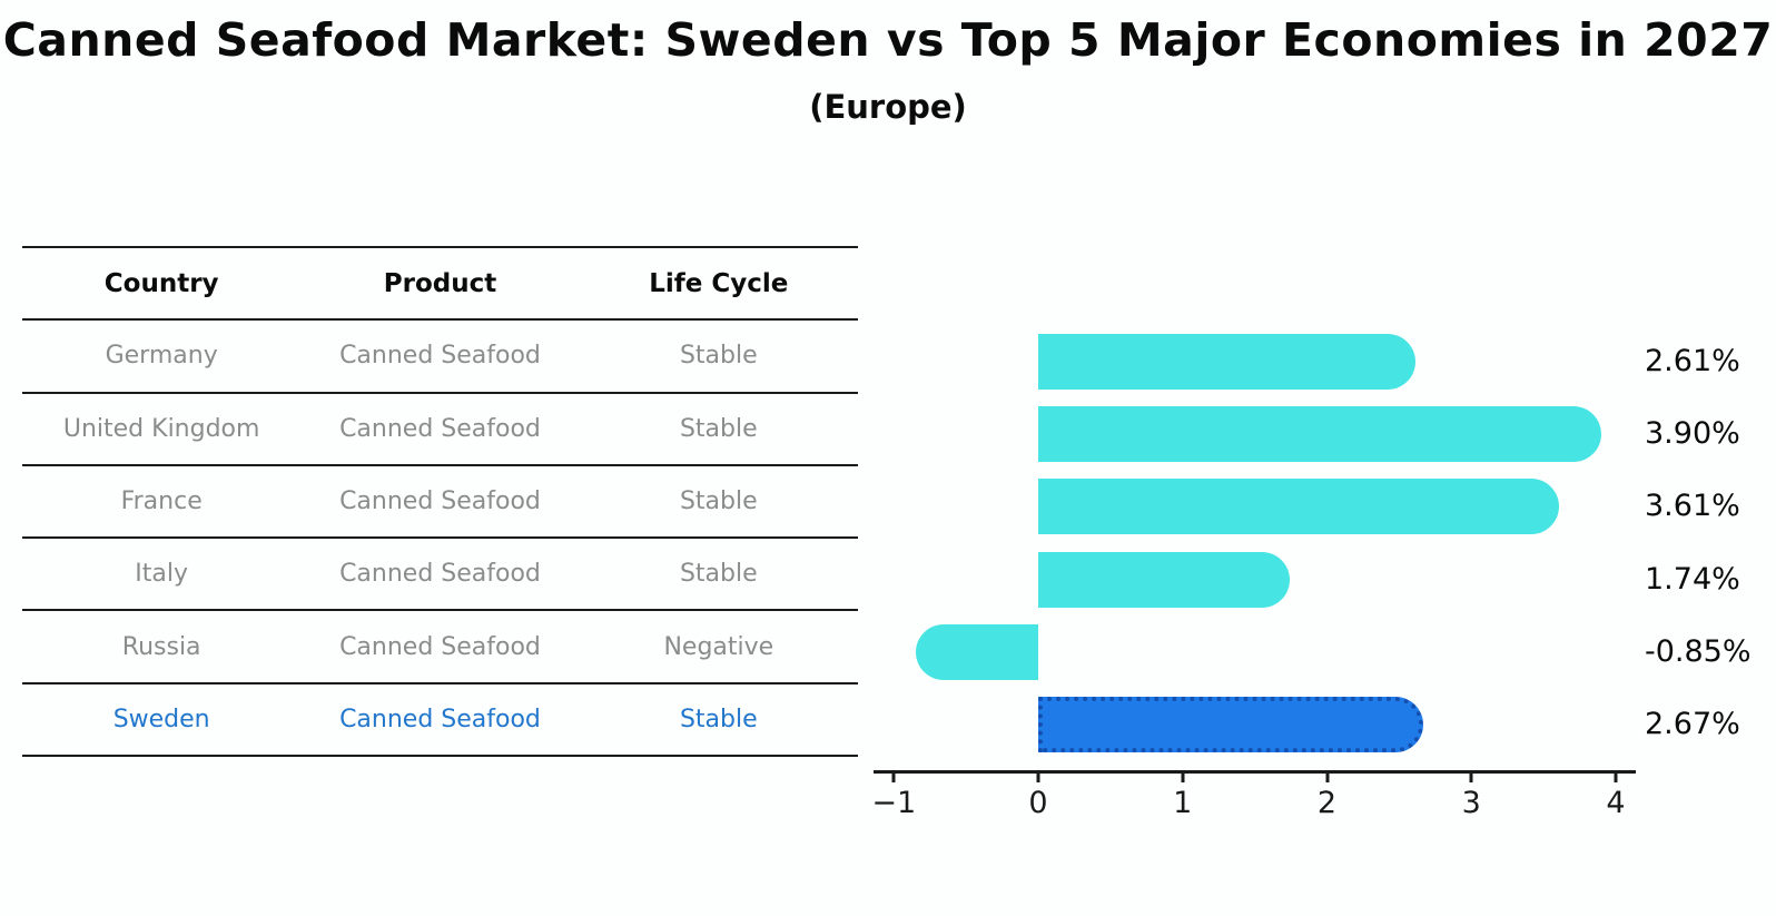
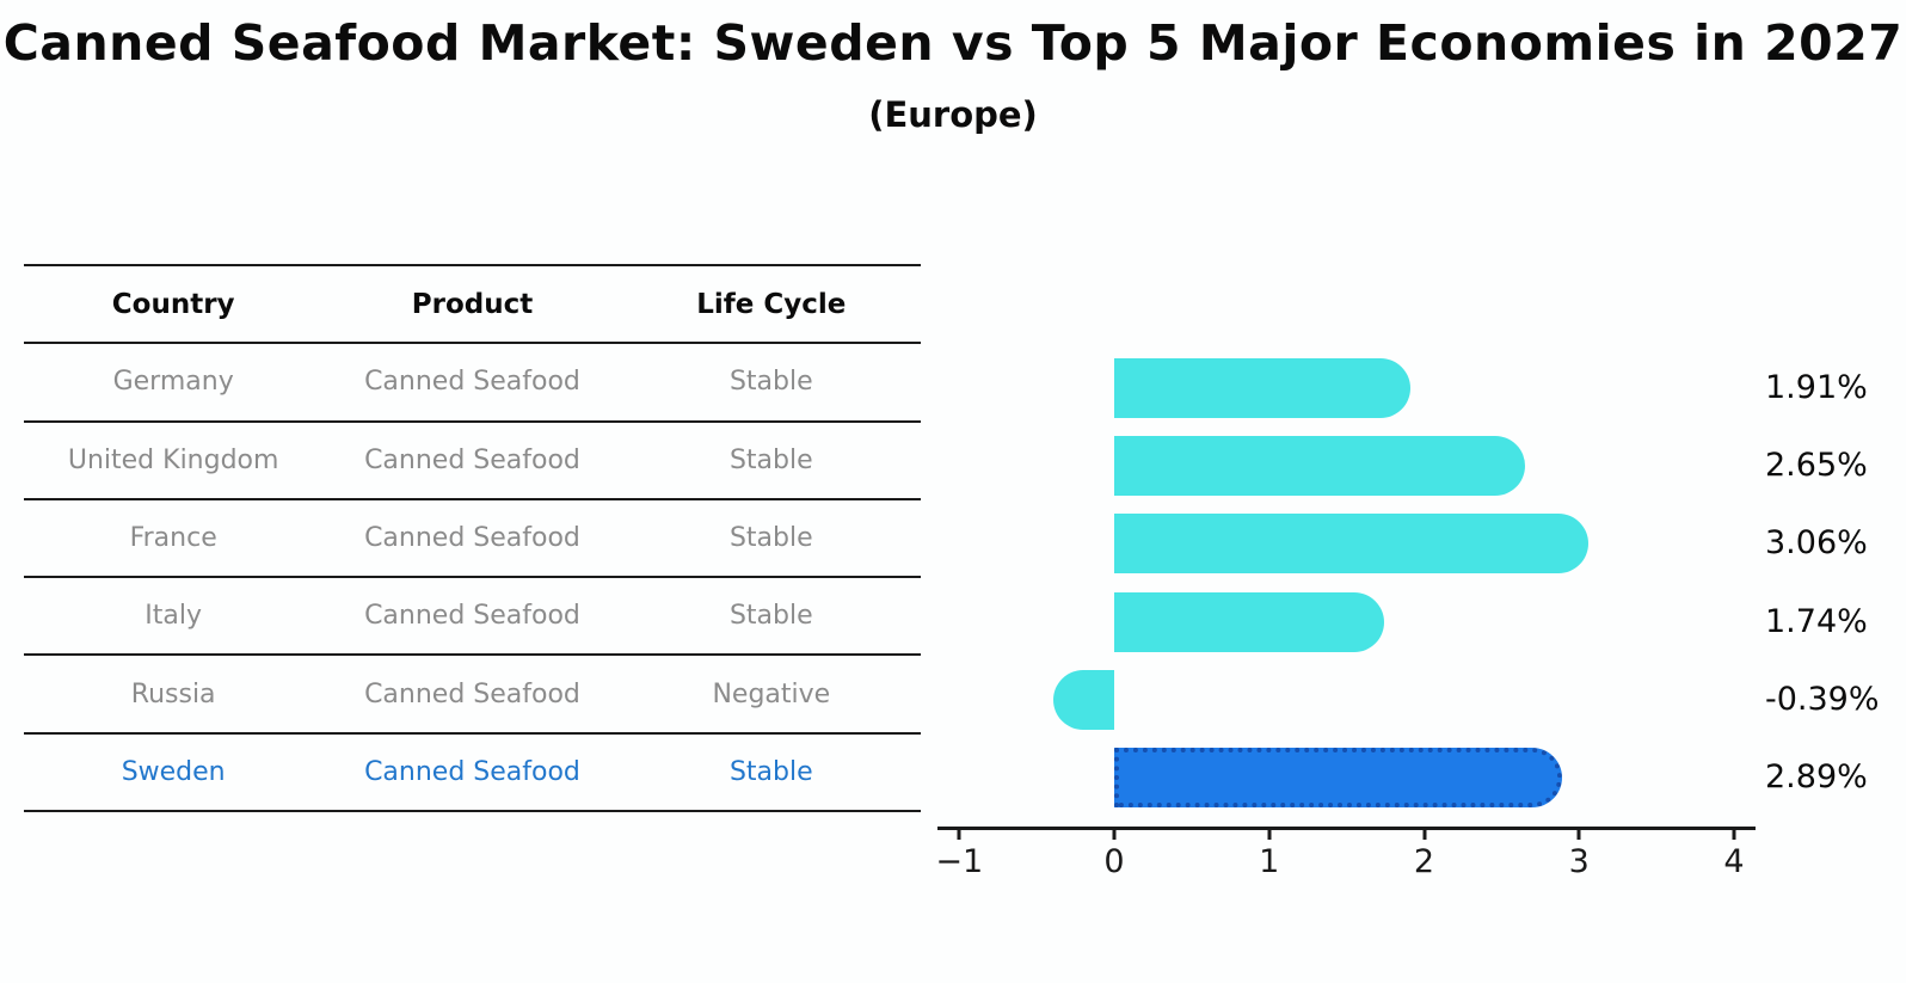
Germany: 2.61% -> 1.91%
United Kingdom: 3.90% -> 2.65%
France: 3.61% -> 3.06%
Russia: -0.85% -> -0.39%
Sweden: 2.67% -> 2.89%
